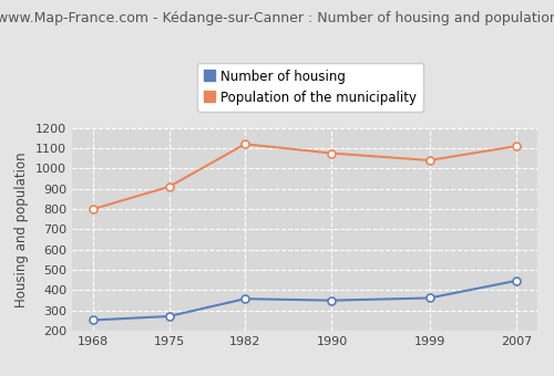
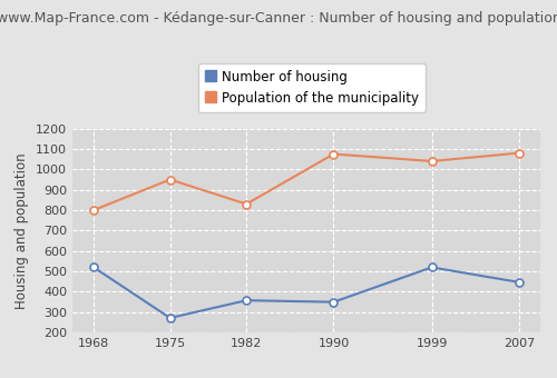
Number of housing/1968: 250 -> 520
Population of the municipality/1975: 910 -> 950
Population of the municipality/1982: 1120 -> 830
Number of housing/1999: 360 -> 520
Population of the municipality/2007: 1110 -> 1080
